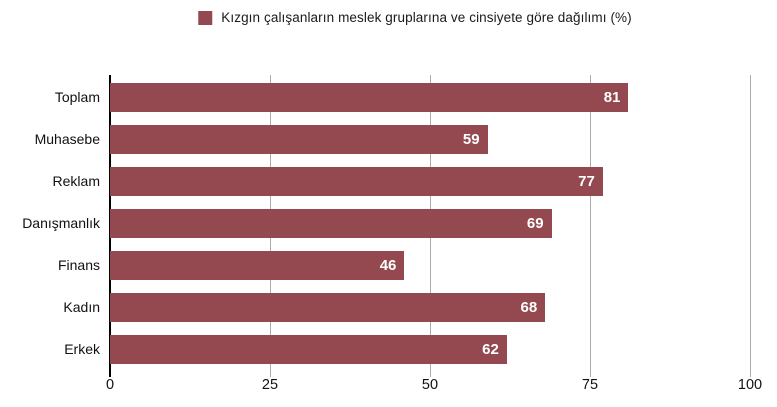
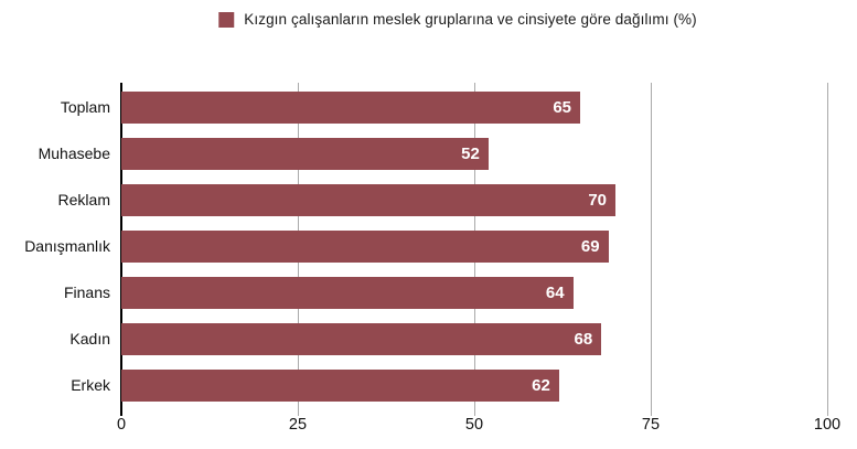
Toplam: 81 -> 65
Muhasebe: 59 -> 52
Reklam: 77 -> 70
Finans: 46 -> 64
